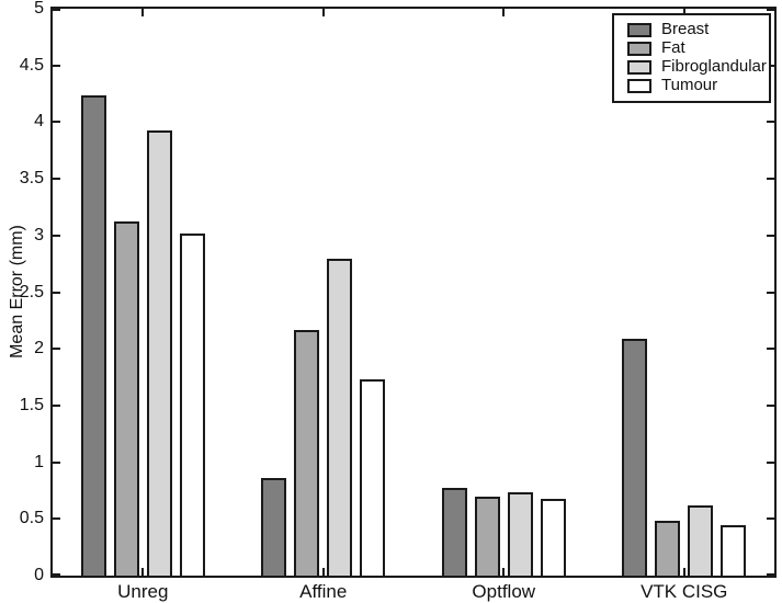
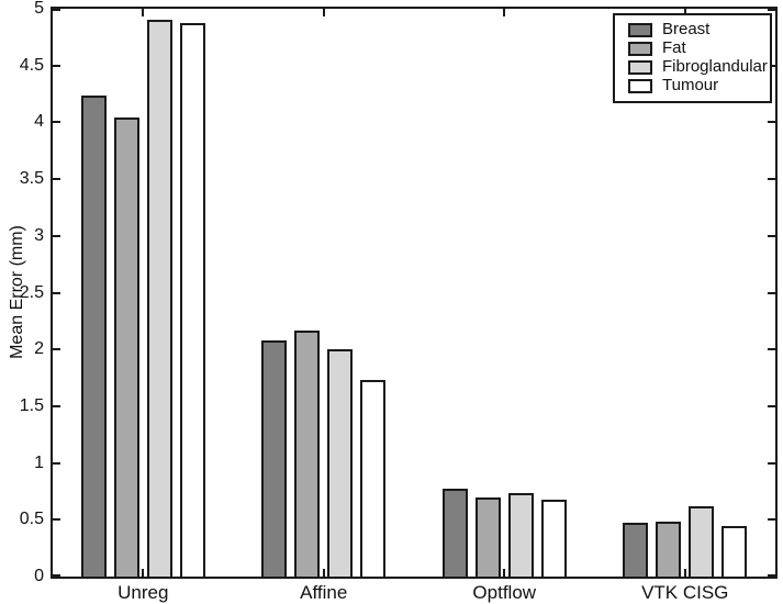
Fat/Unreg: 3.12 -> 4.04
Fibroglandular/Unreg: 3.93 -> 4.90
Tumour/Unreg: 3.02 -> 4.87
Breast/Affine: 0.86 -> 2.08
Fibroglandular/Affine: 2.80 -> 2.00
Breast/VTK CISG: 2.09 -> 0.47
